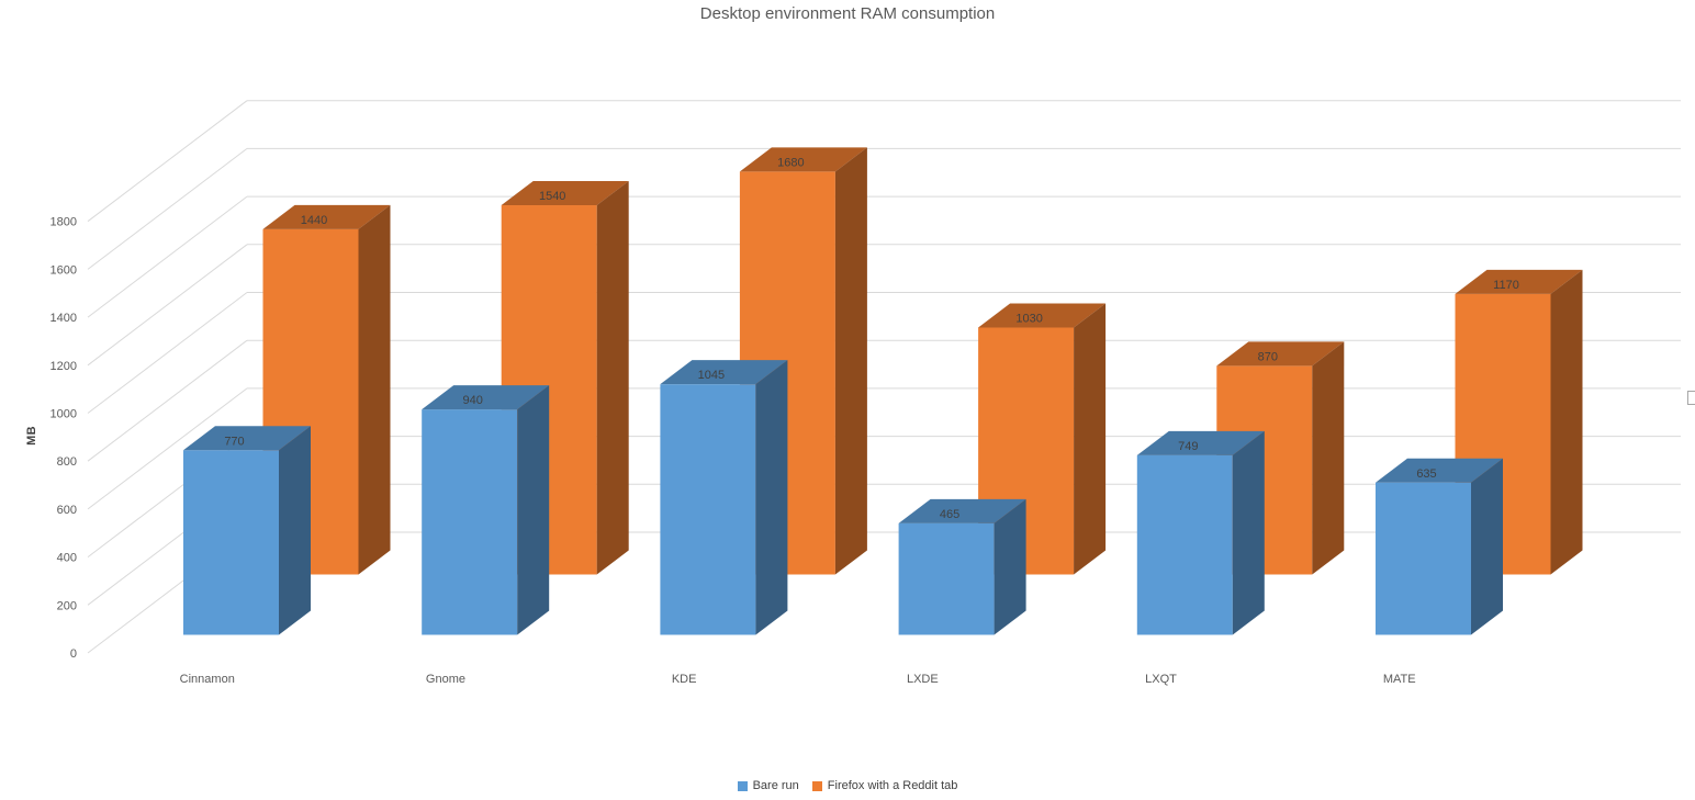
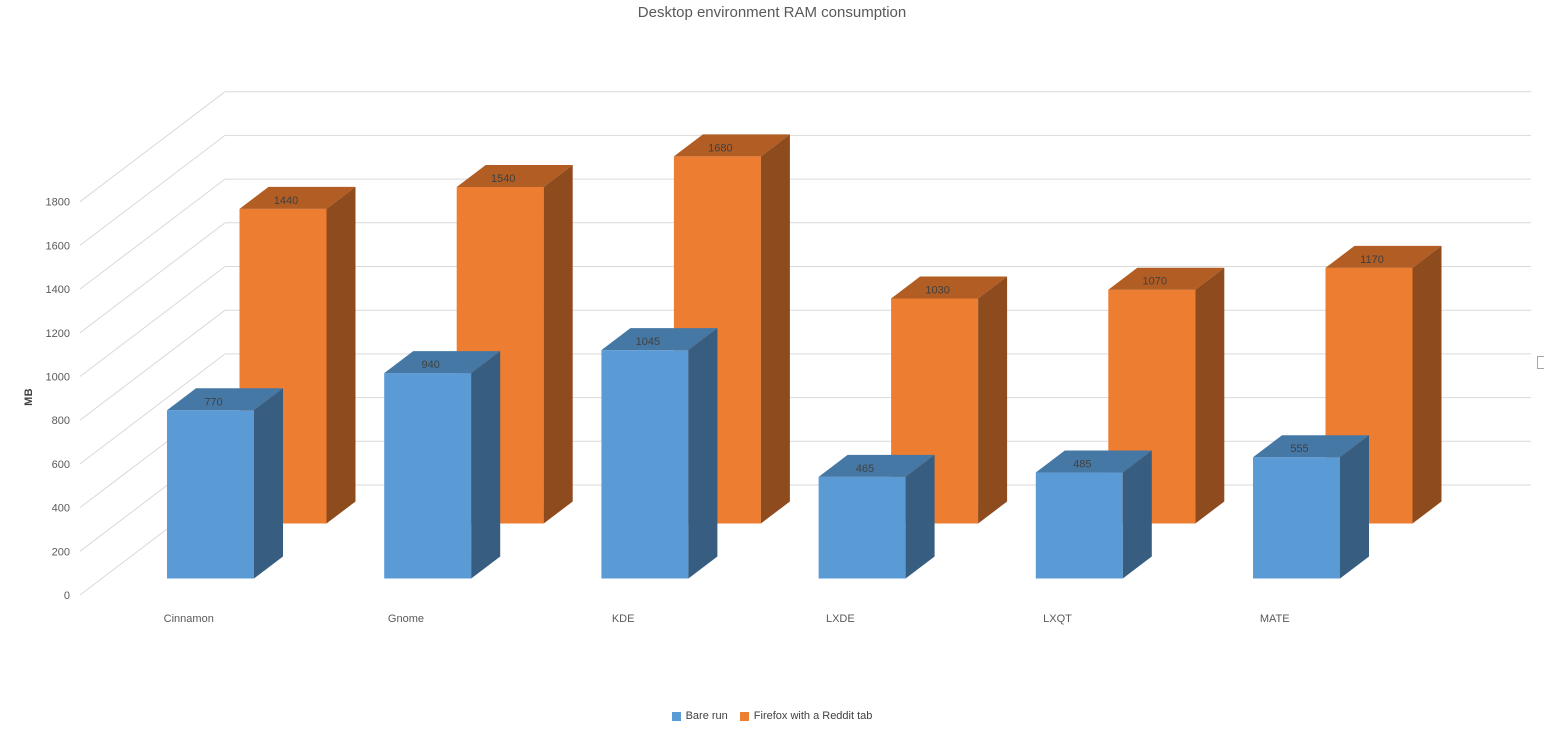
Bare run/LXQT: 749 -> 485
Firefox with a Reddit tab/LXQT: 870 -> 1070
Bare run/MATE: 635 -> 555
